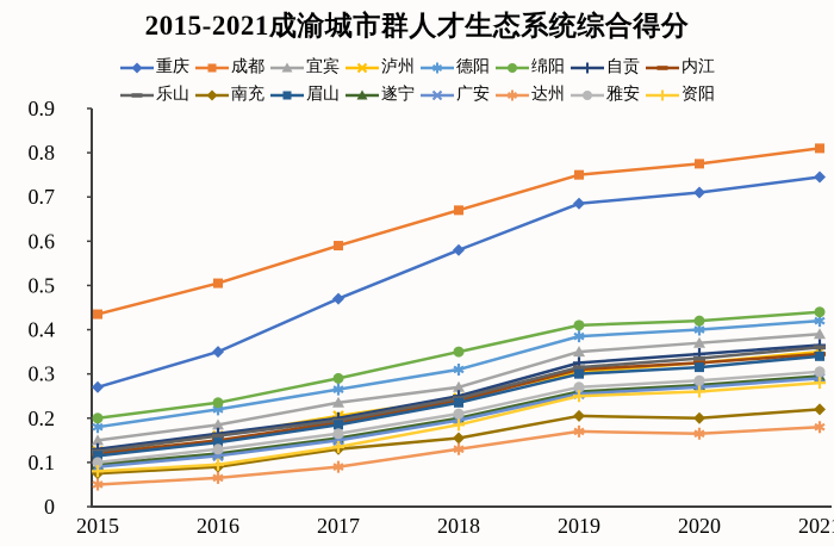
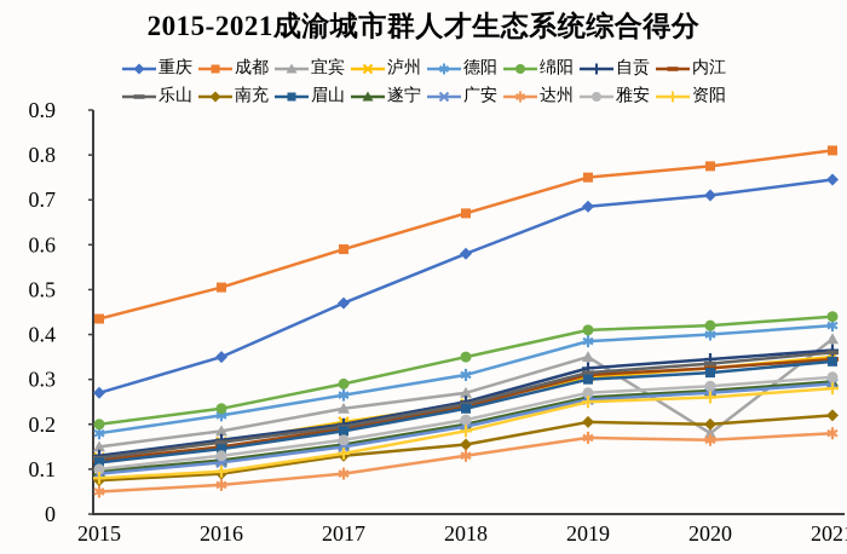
宜宾/2020: 0.37 -> 0.18
